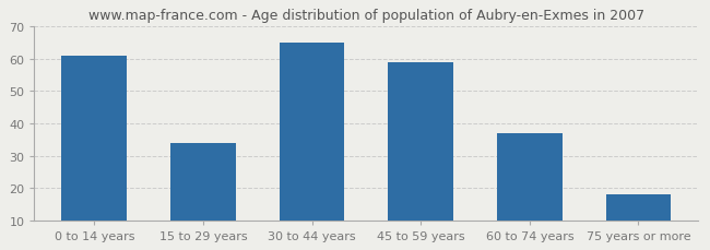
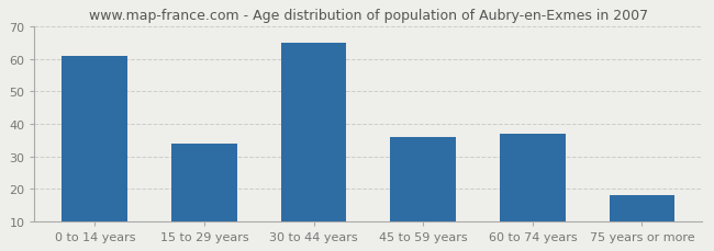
45 to 59 years: 59 -> 36
